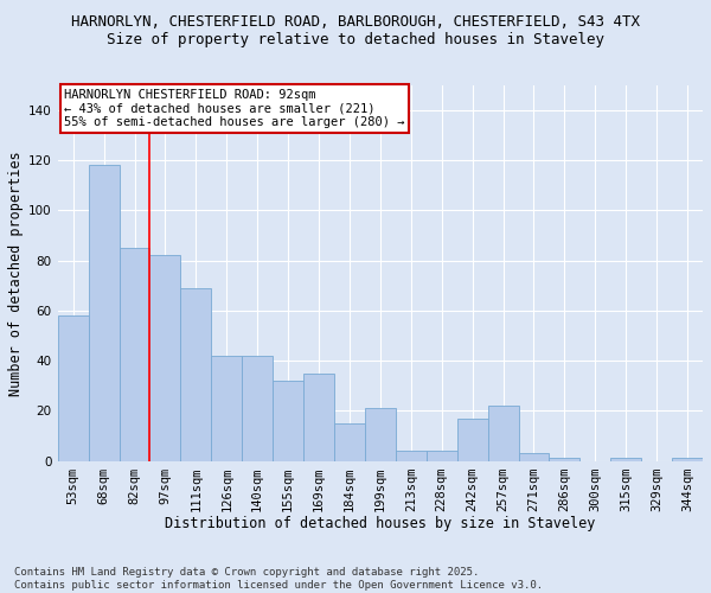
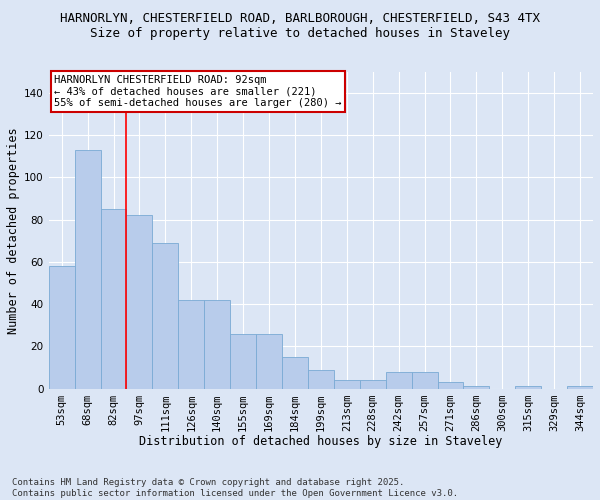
68sqm: 118 -> 113
155sqm: 32 -> 26
169sqm: 35 -> 26
199sqm: 21 -> 9
242sqm: 17 -> 8
257sqm: 22 -> 8
